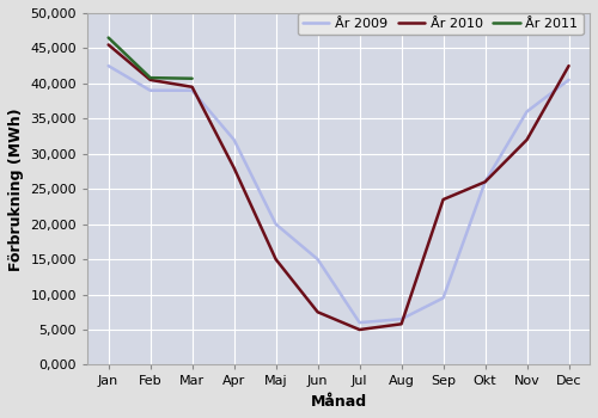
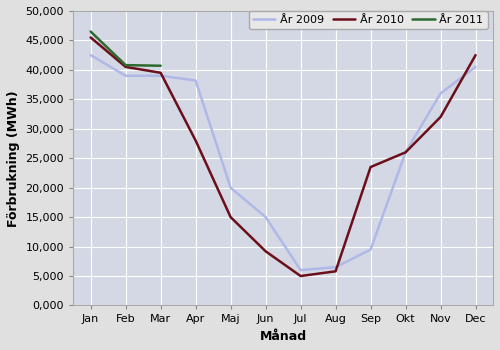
År 2009/Apr: 32,000 -> 38,200
År 2010/Jun: 7,500 -> 9,200
